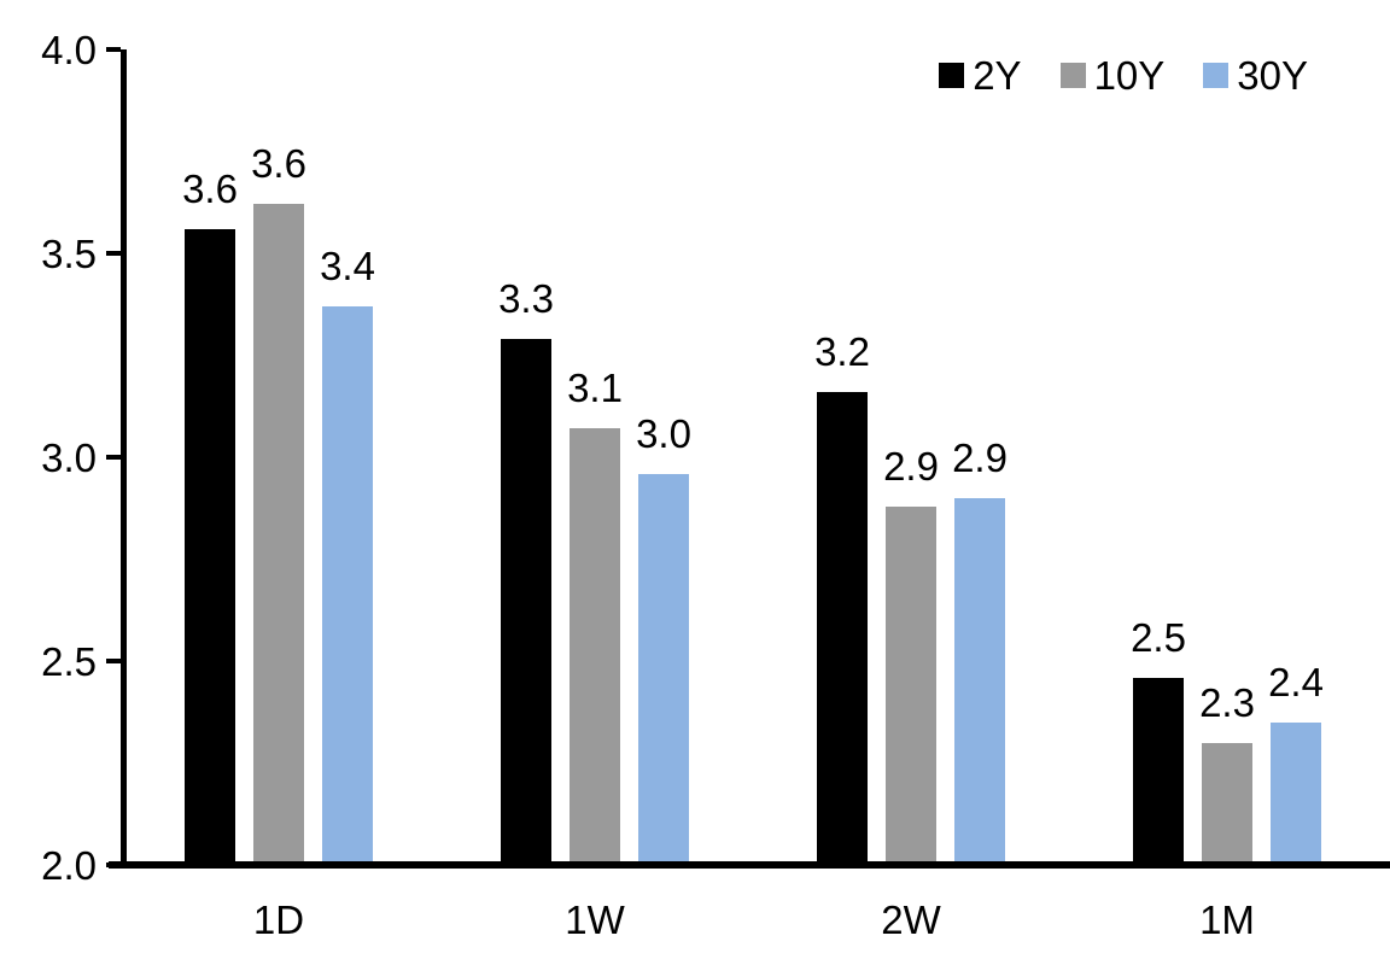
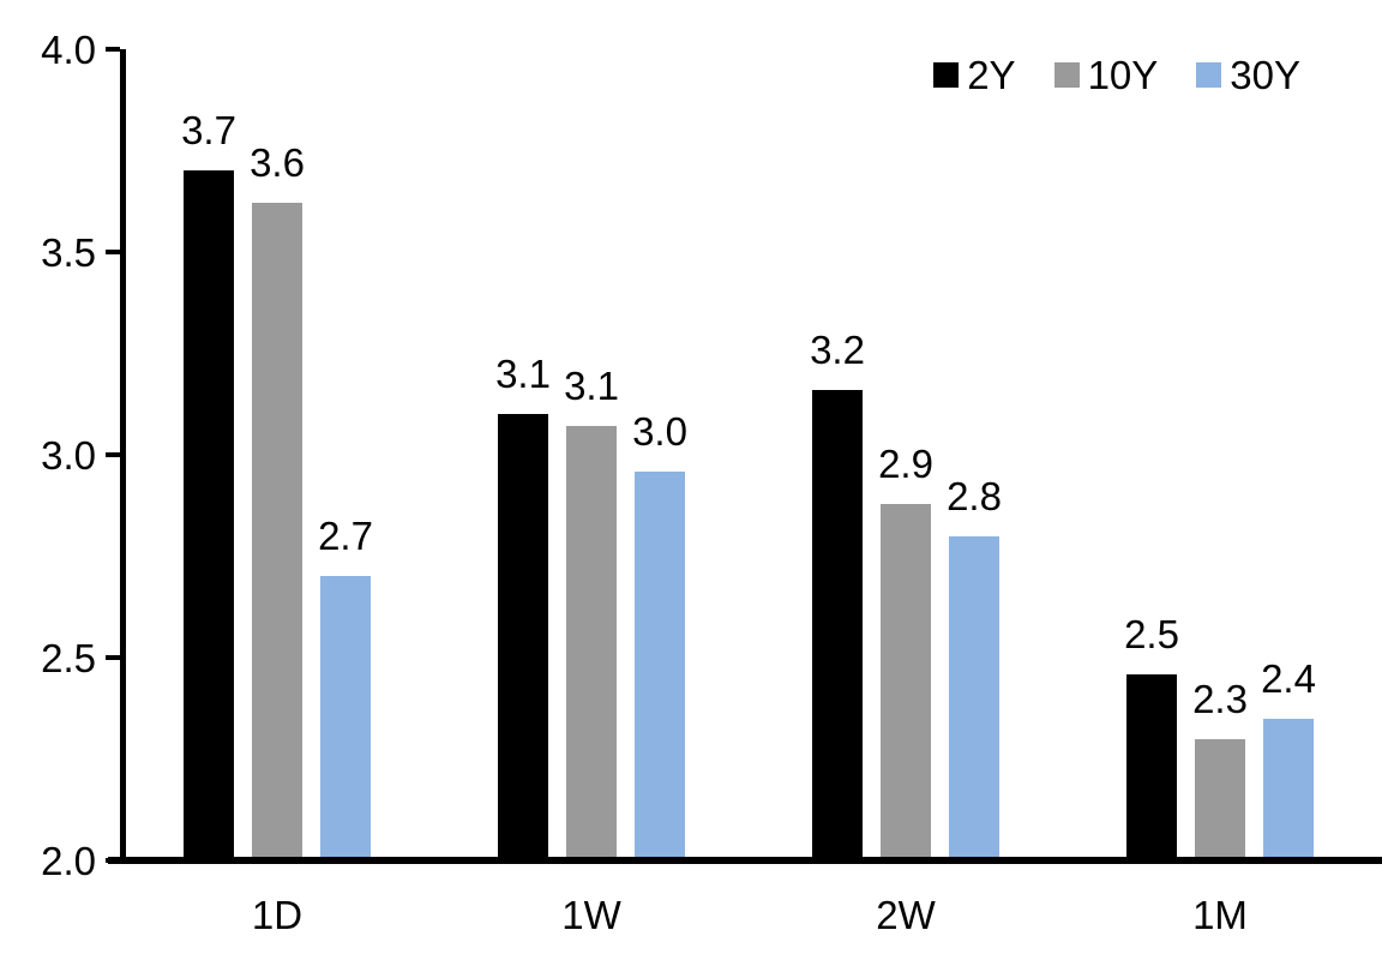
2Y/1D: 3.6 -> 3.7
30Y/1D: 3.4 -> 2.7
2Y/1W: 3.3 -> 3.1
30Y/2W: 2.9 -> 2.8
